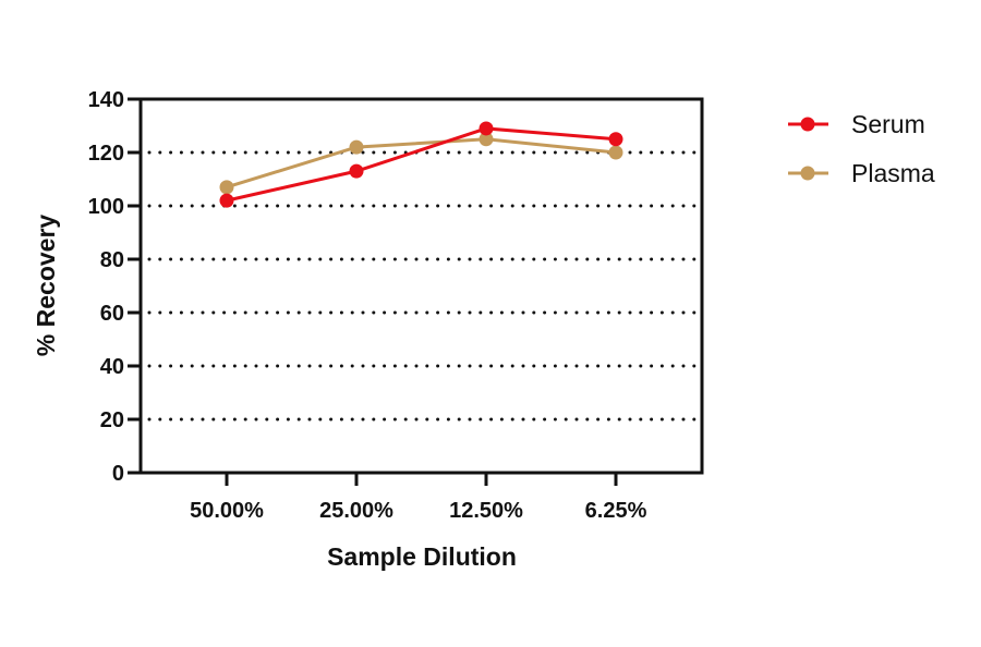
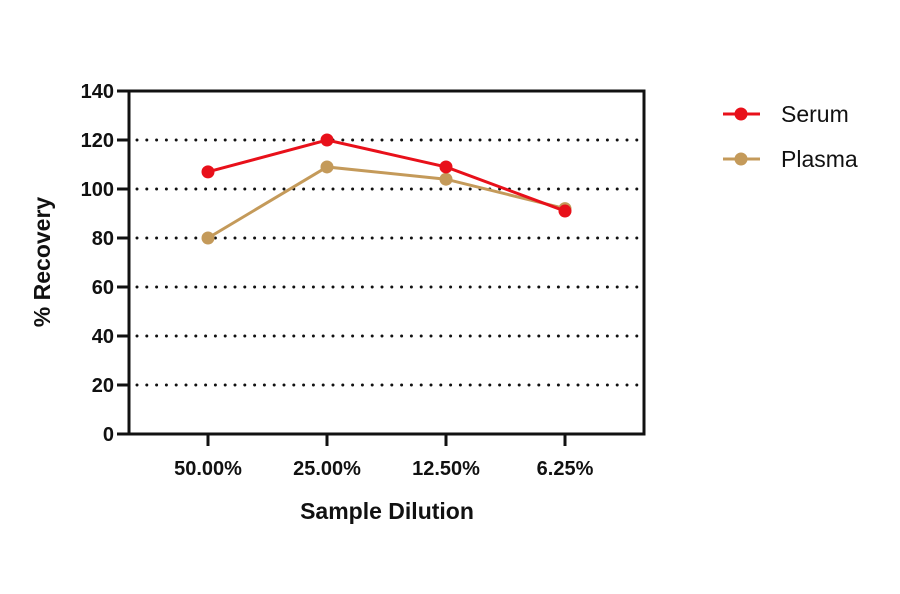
Serum/50.00%: 102 -> 107
Plasma/50.00%: 107 -> 80
Serum/25.00%: 113 -> 120
Plasma/25.00%: 122 -> 109
Serum/12.50%: 129 -> 109
Plasma/12.50%: 125 -> 104
Serum/6.25%: 125 -> 91
Plasma/6.25%: 120 -> 92
